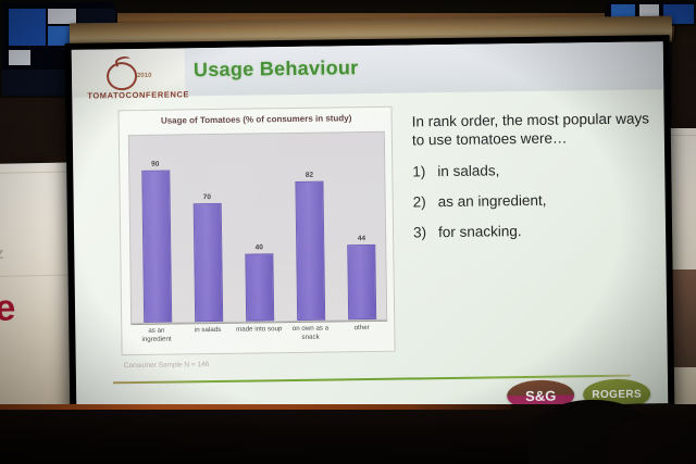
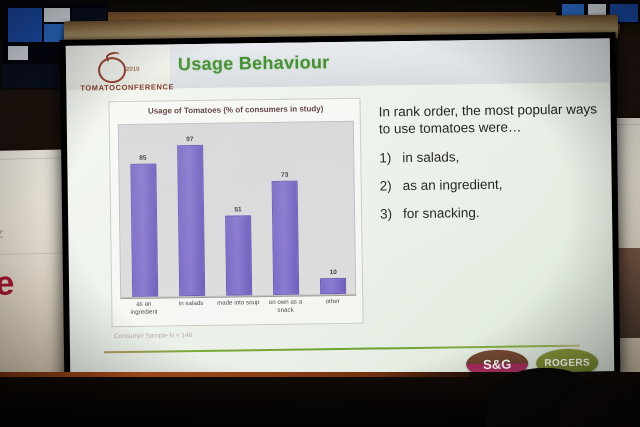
as an ingredient: 90 -> 85
in salads: 70 -> 97
made into soup: 40 -> 51
on own as a snack: 82 -> 73
other: 44 -> 10
